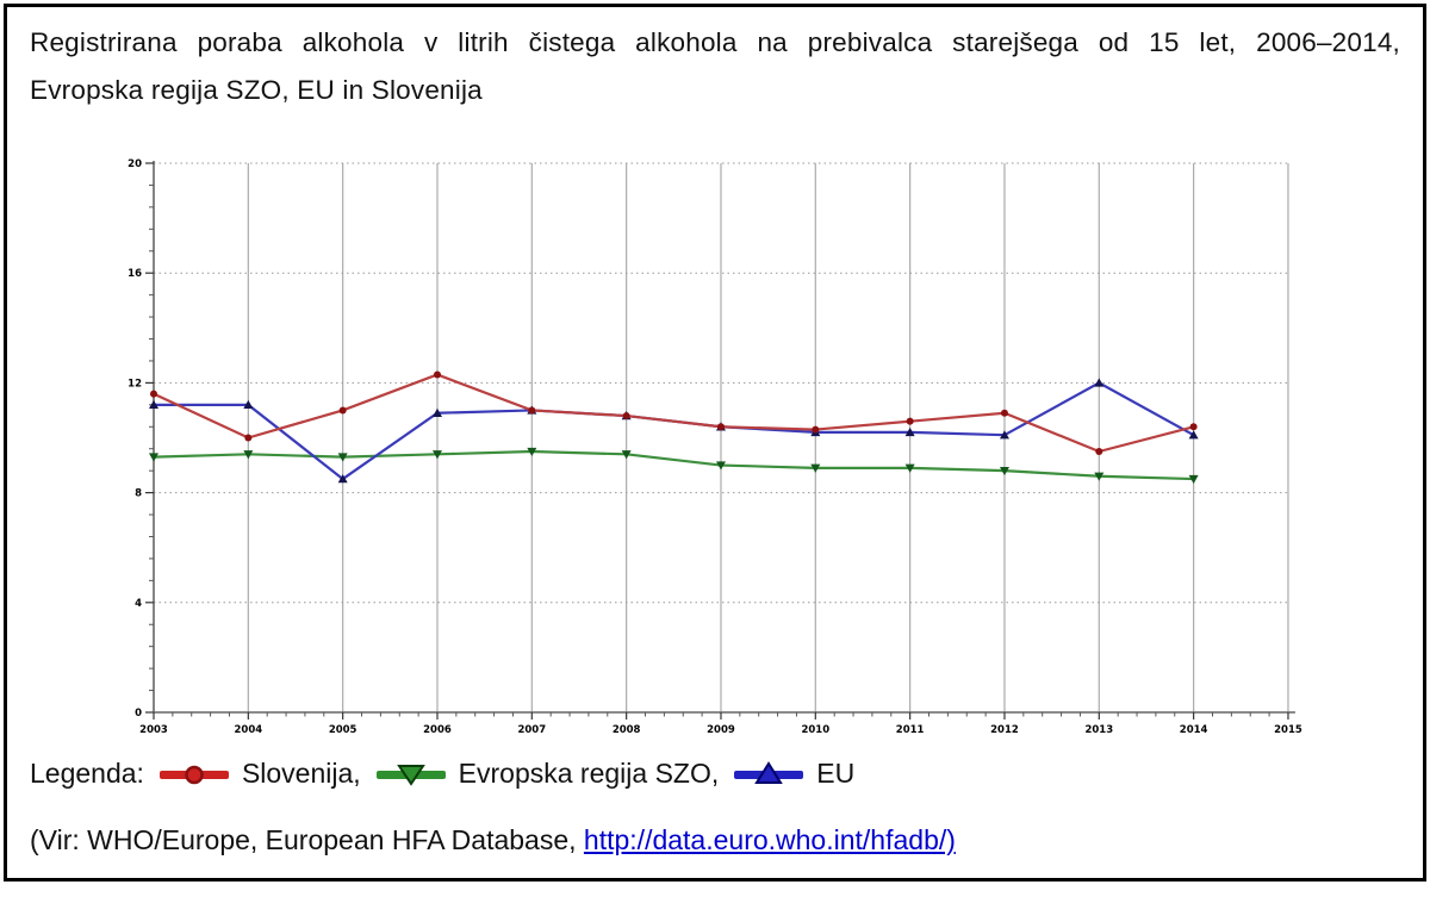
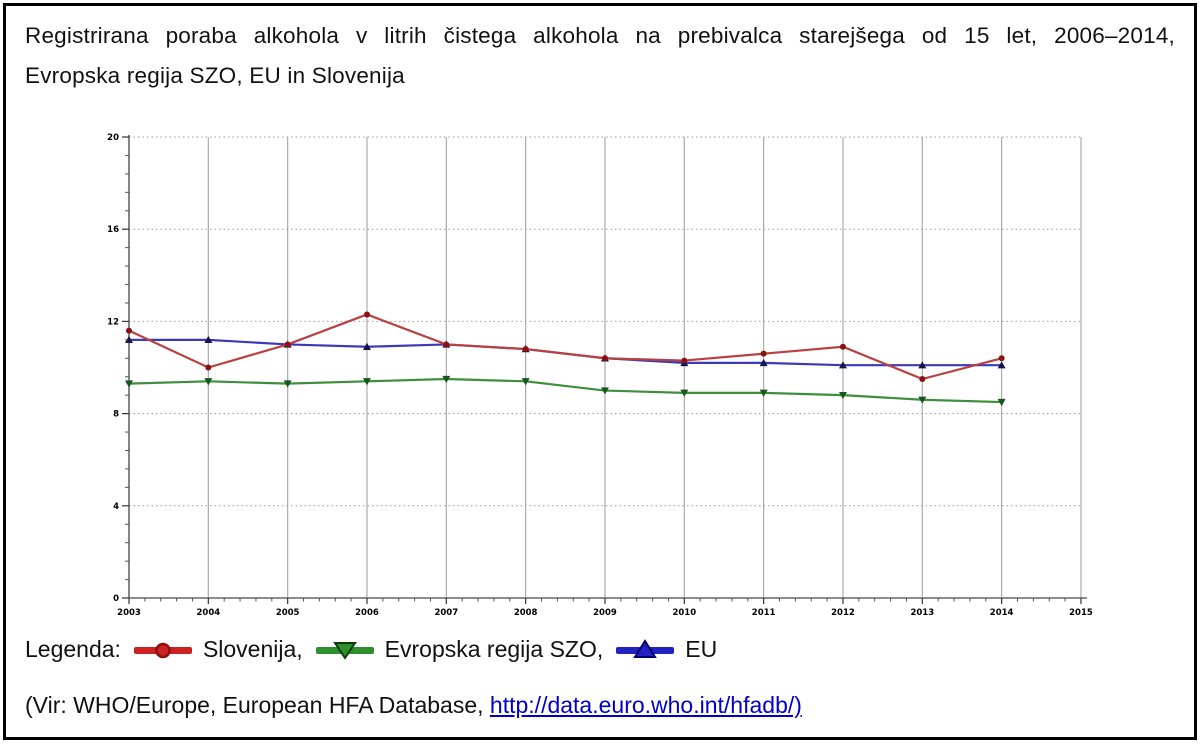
EU/2005: 8.5 -> 11.0
EU/2013: 12.0 -> 10.1
